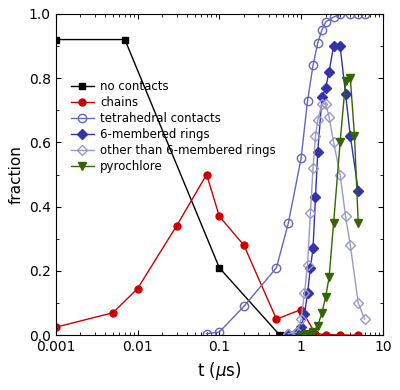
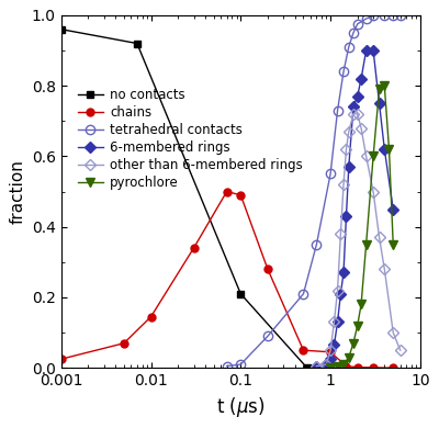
no contacts/0.001: 0.92 -> 0.96
chains/0.1: 0.370 -> 0.490
chains/1: 0.080 -> 0.045
